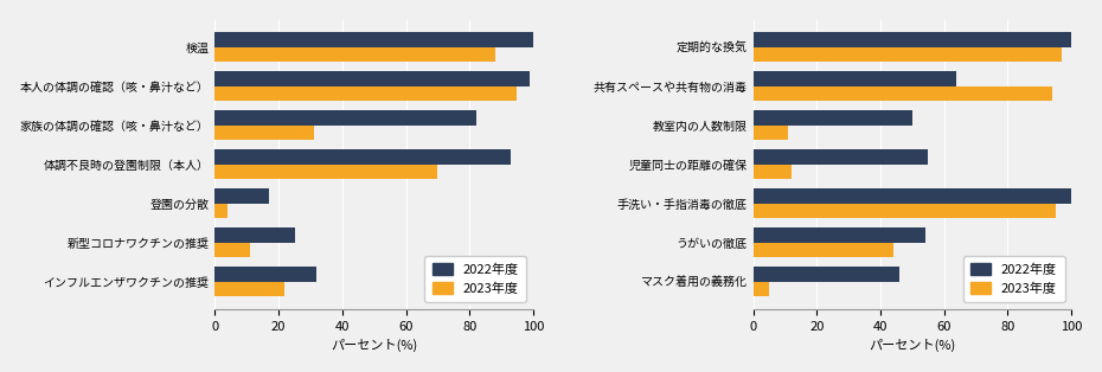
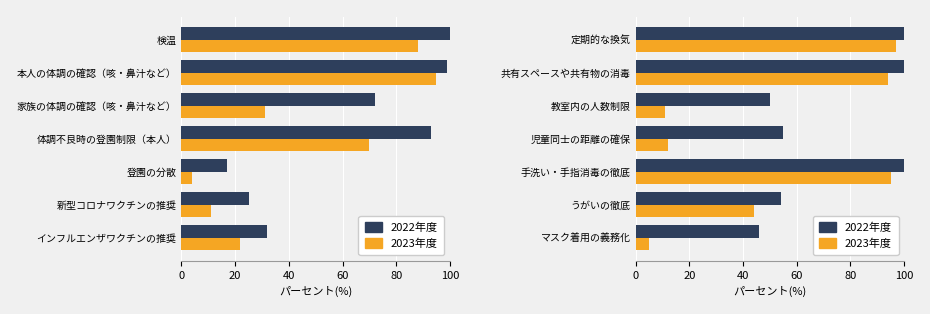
2022年度/家族の体調の確認（咳・鼻汁など）: 82 -> 72
2022年度/共有スペースや共有物の消毒: 64 -> 100
